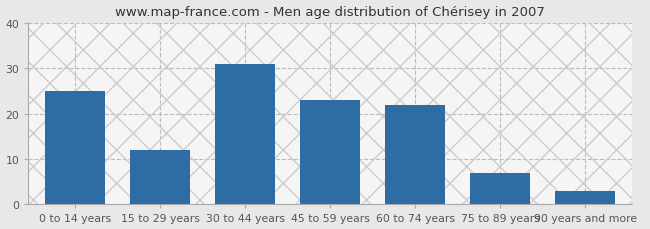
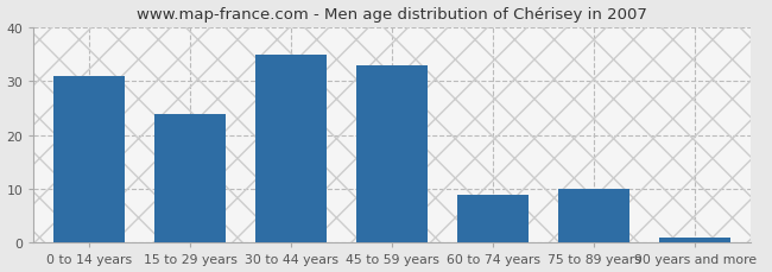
0 to 14 years: 25 -> 31
15 to 29 years: 12 -> 24
30 to 44 years: 31 -> 35
45 to 59 years: 23 -> 33
60 to 74 years: 22 -> 9
75 to 89 years: 7 -> 10
90 years and more: 3 -> 1
